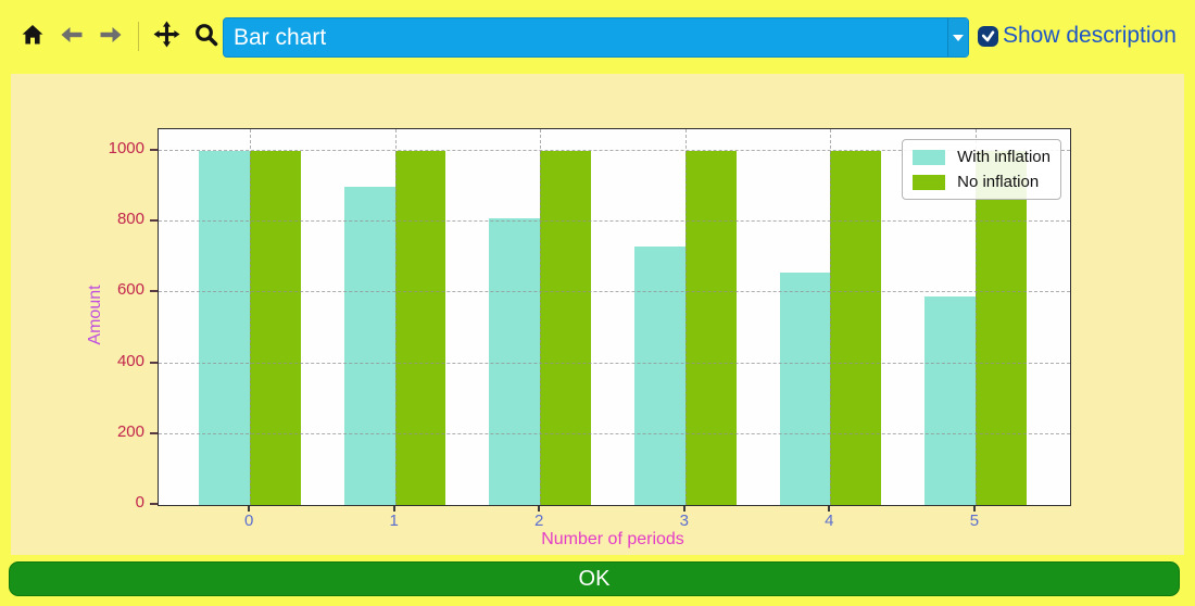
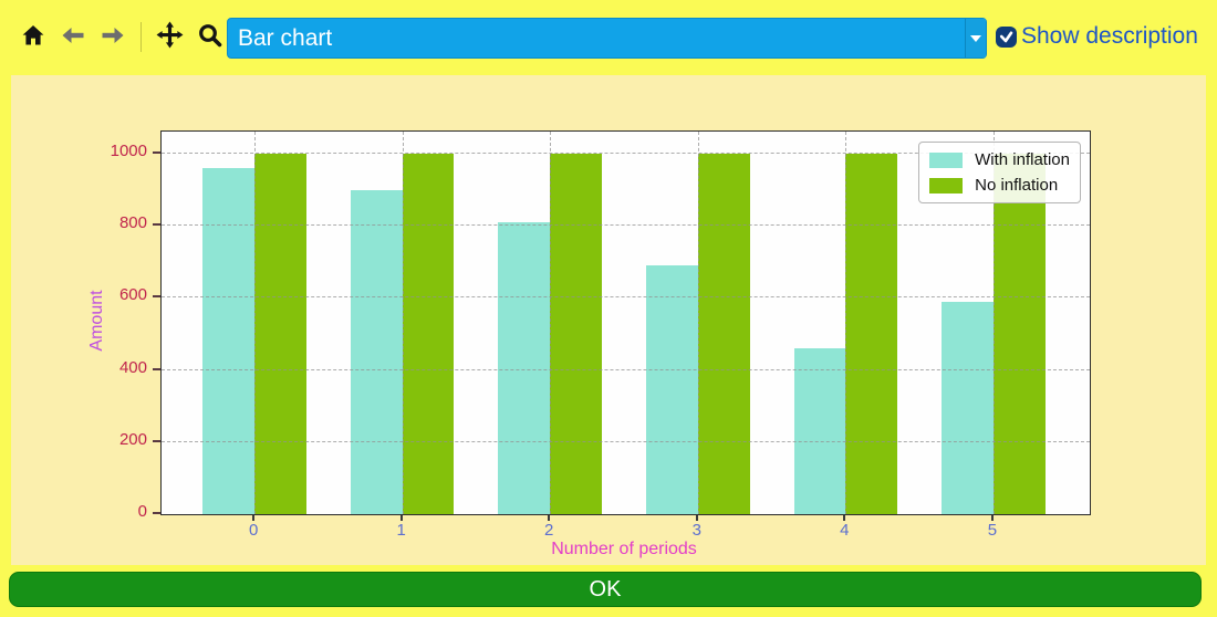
With inflation/0: 1000 -> 960
With inflation/3: 730 -> 690
With inflation/4: 660 -> 460
